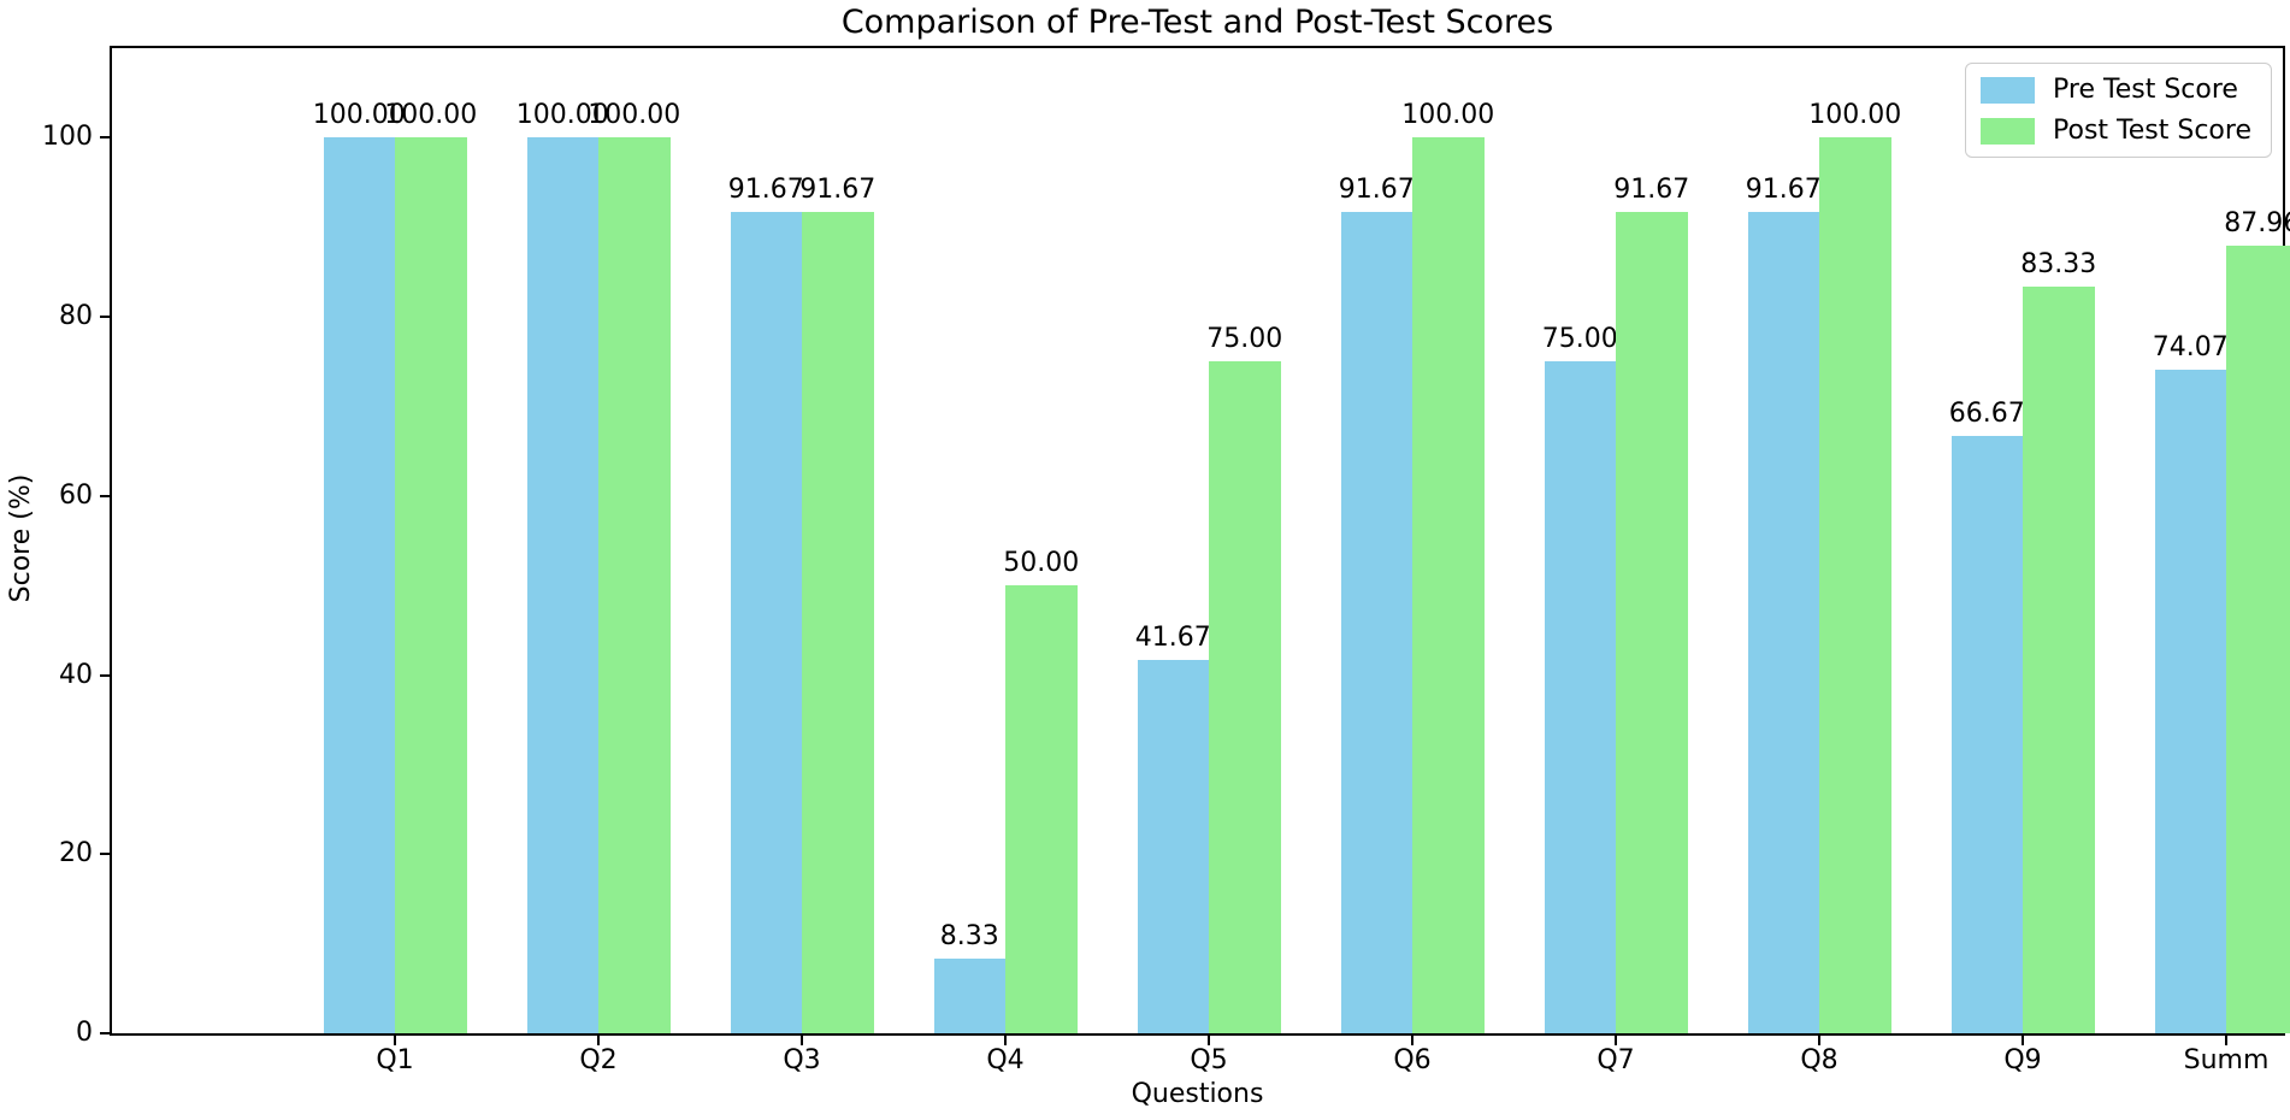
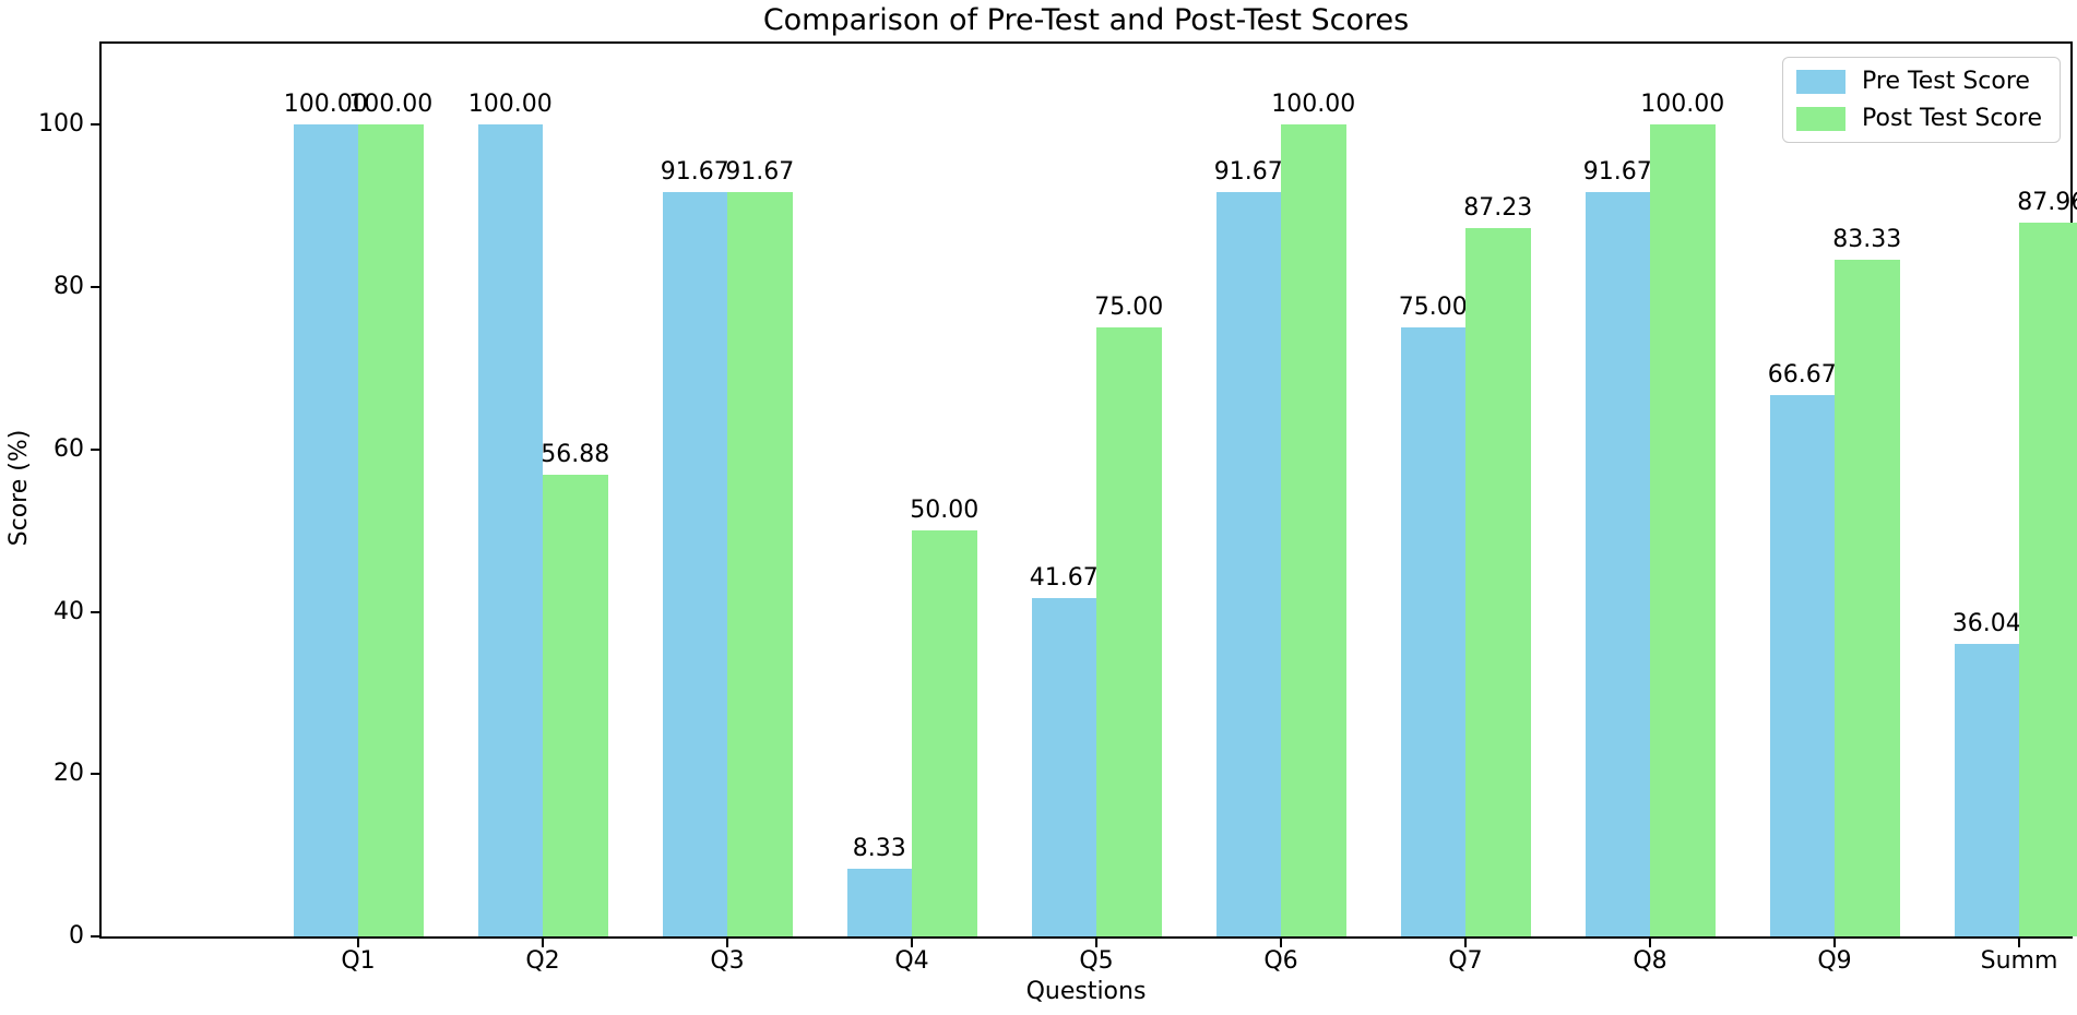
Post Test Score/Q2: 100.00 -> 56.88
Post Test Score/Q7: 91.67 -> 87.23
Pre Test Score/Summ: 74.07 -> 36.04
